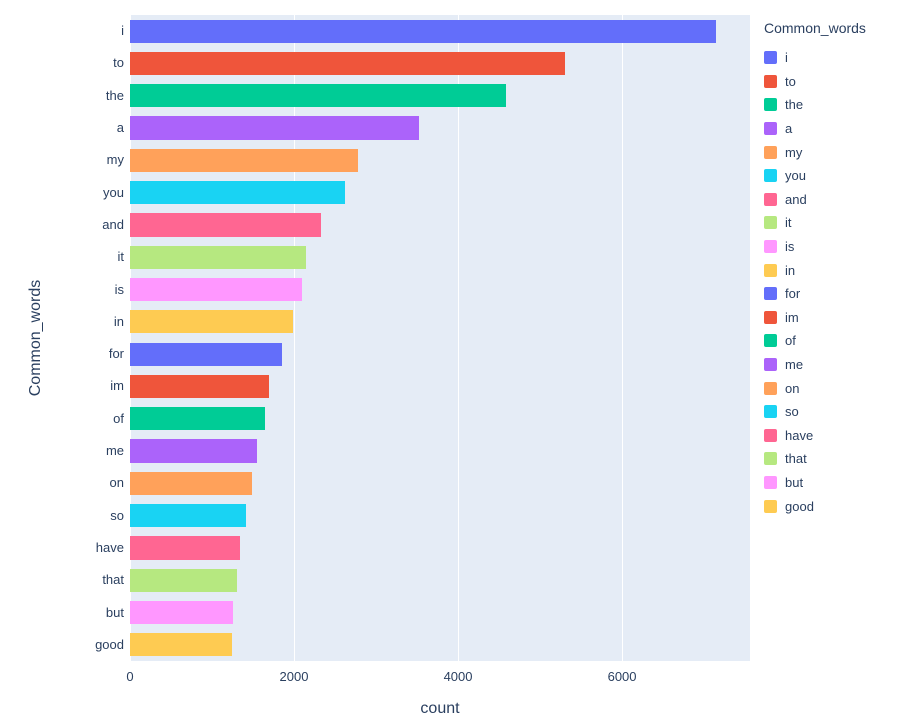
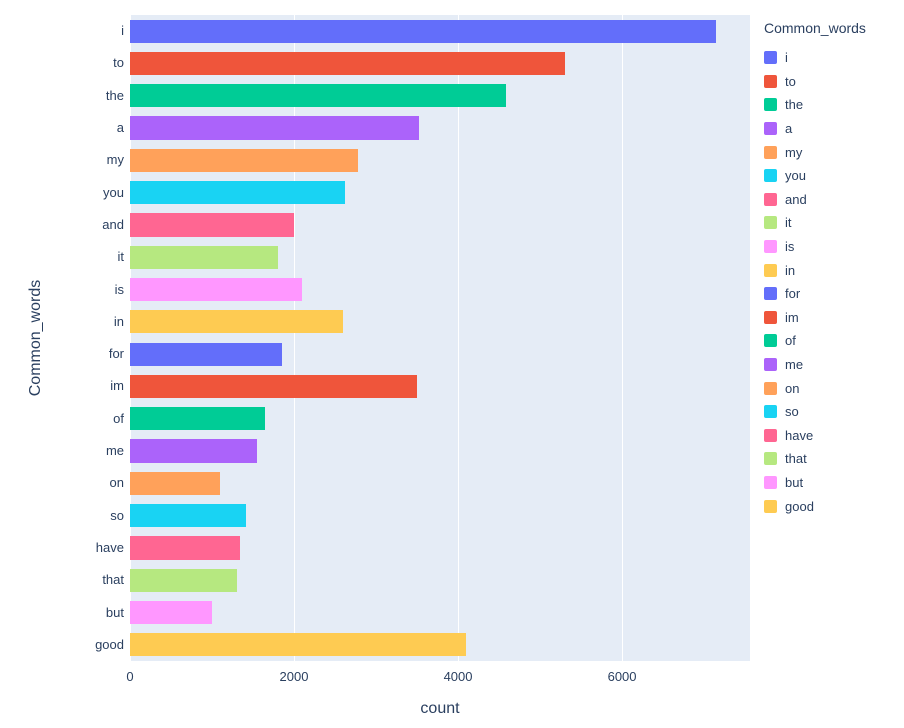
and: 2300 -> 2000
it: 2200 -> 1800
in: 2000 -> 2600
im: 1700 -> 3500
on: 1500 -> 1100
but: 1300 -> 1000
good: 1200 -> 4100
